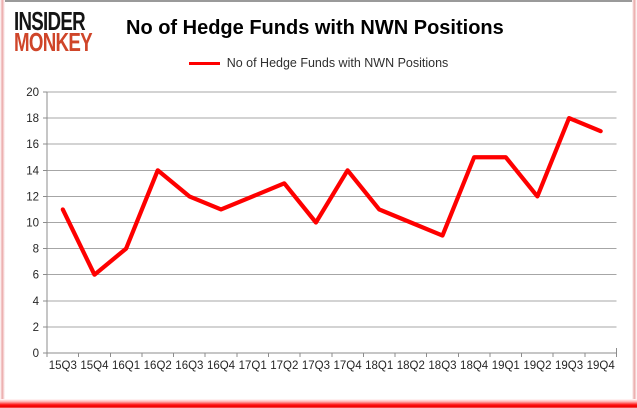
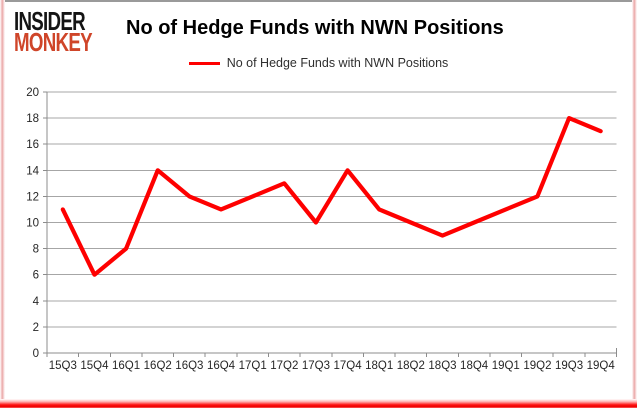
18Q4: 15 -> 10
19Q1: 15 -> 11
